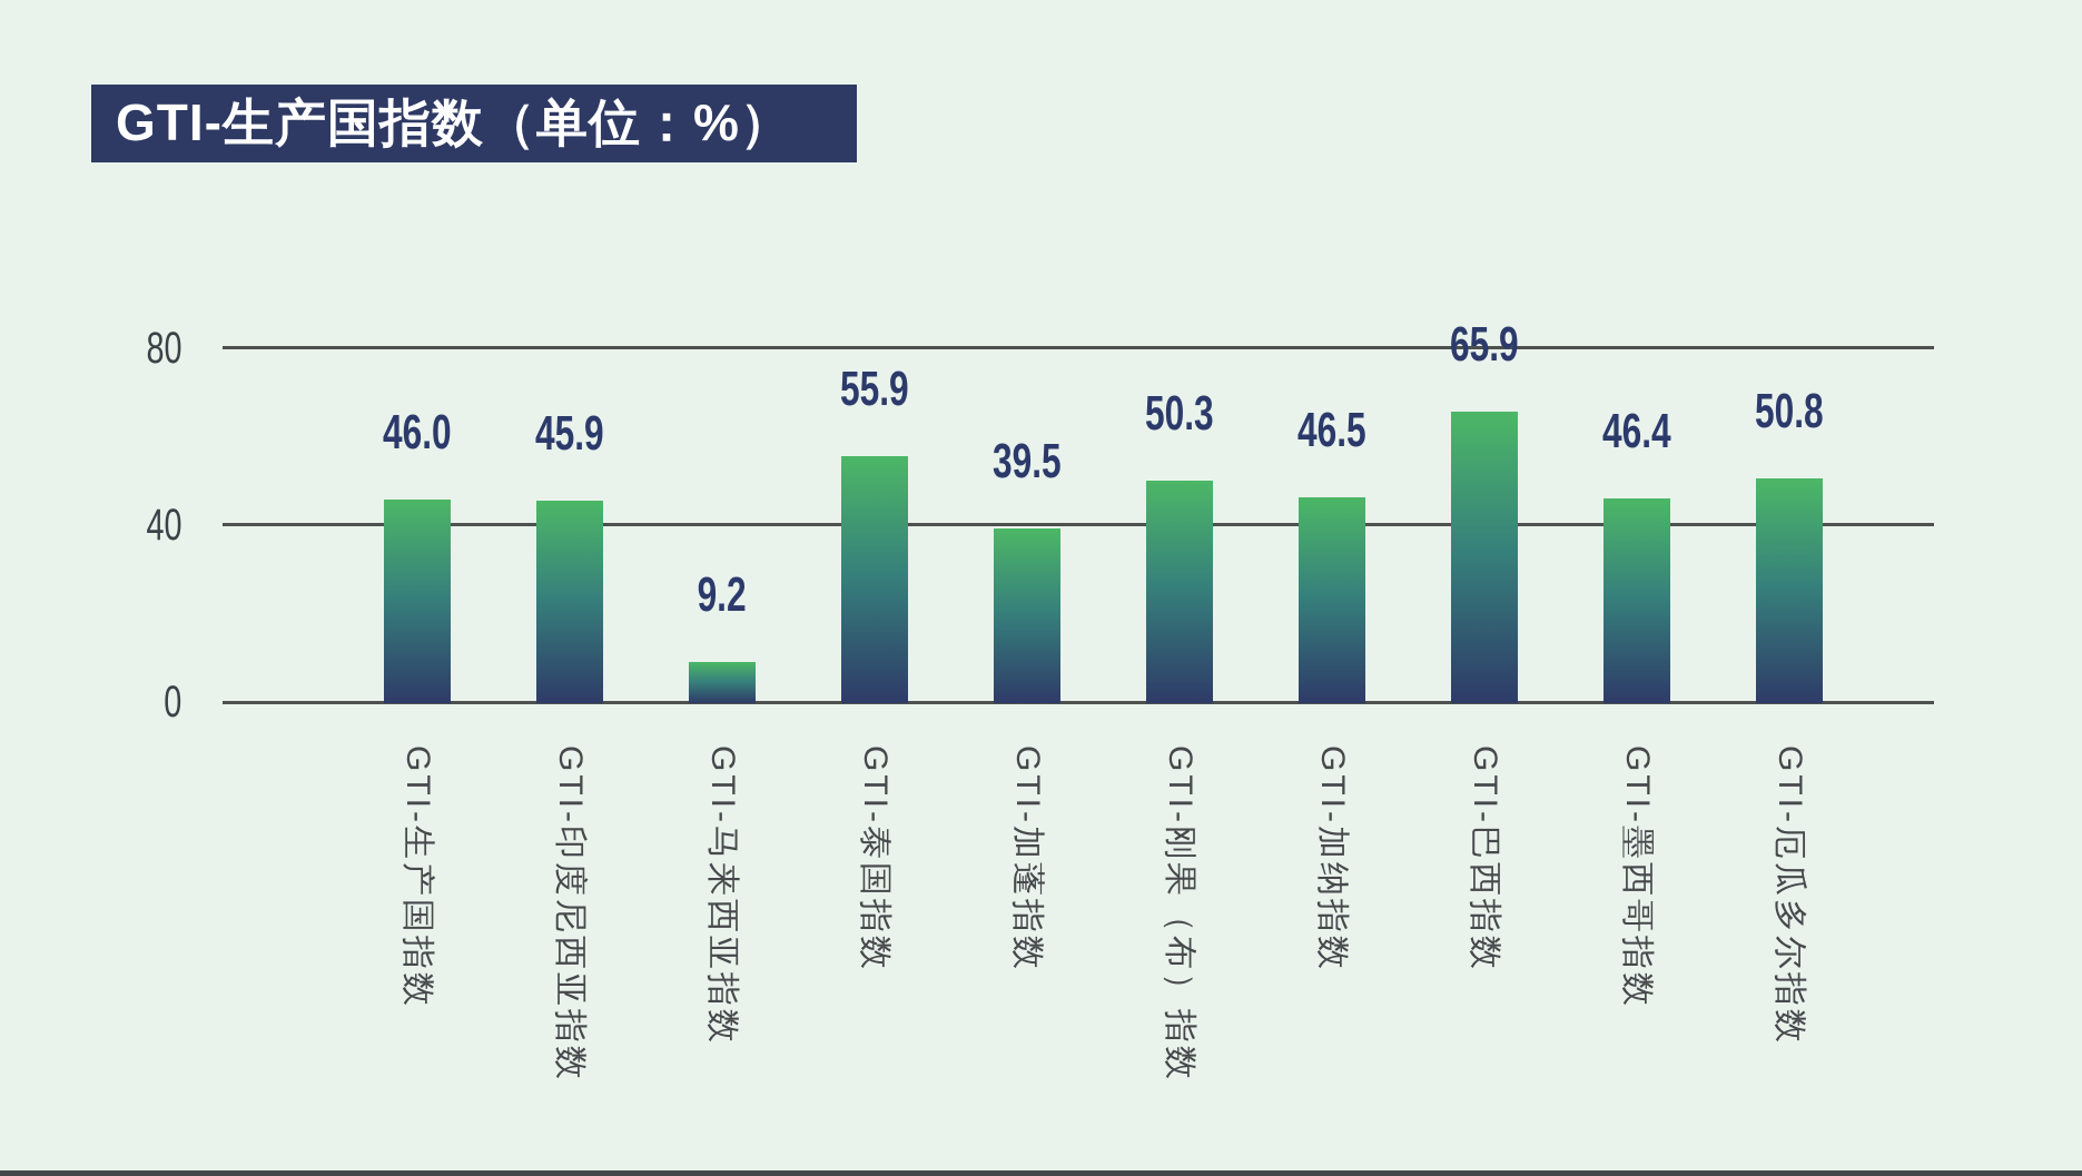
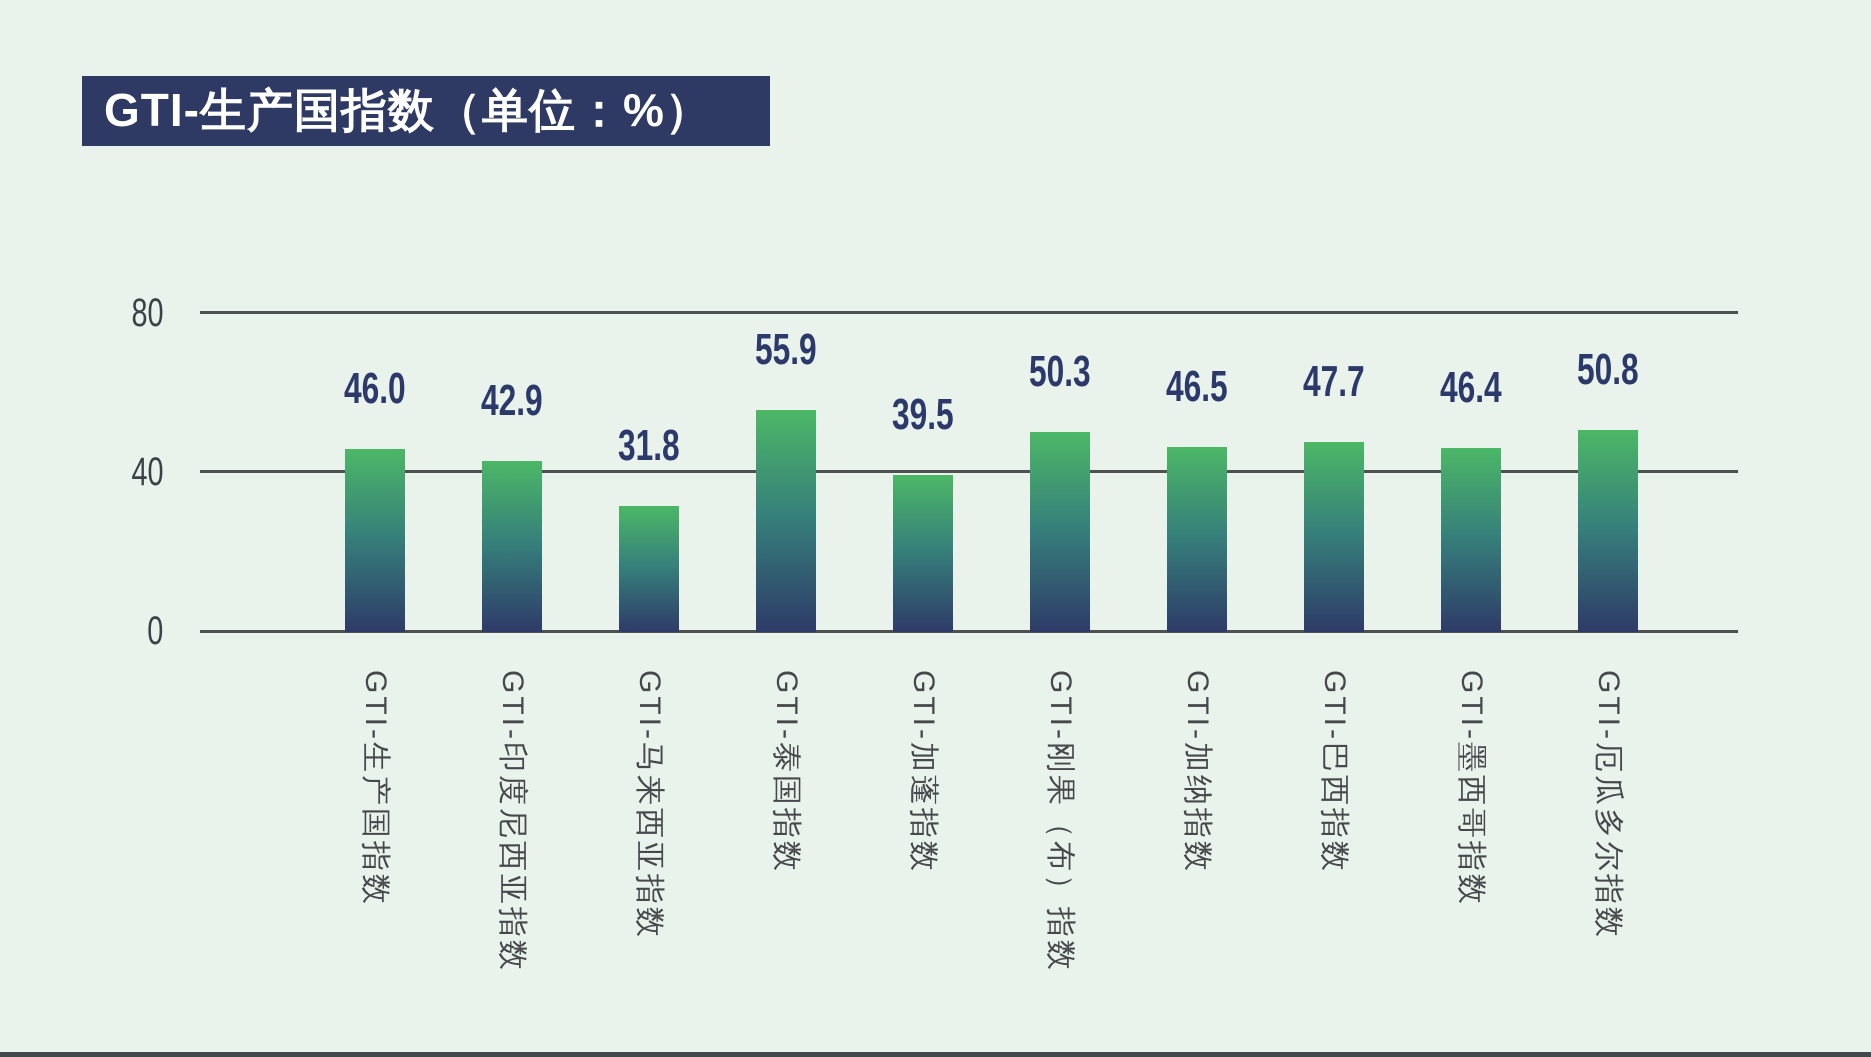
GTI-印度尼西亚指数: 45.9 -> 42.9
GTI-马来西亚指数: 9.2 -> 31.8
GTI-巴西指数: 65.9 -> 47.7
